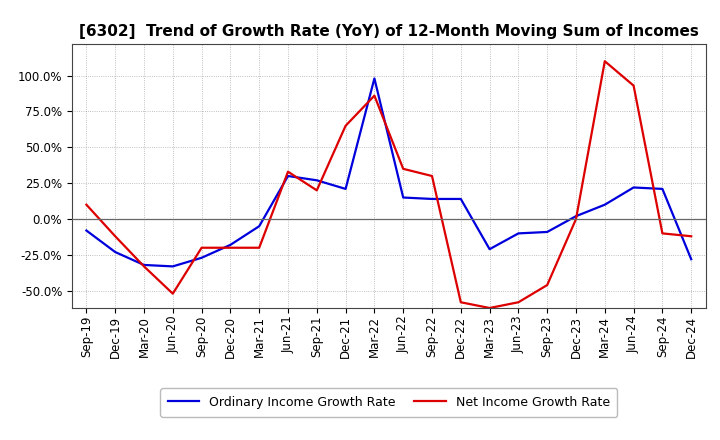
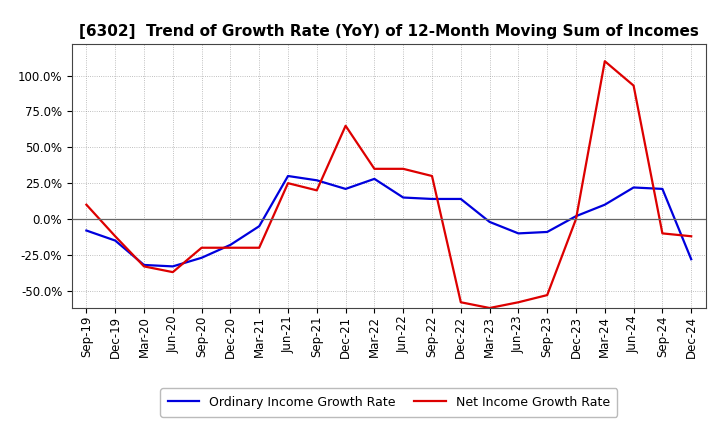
Ordinary Income Growth Rate/Dec-19: -23% -> -15%
Net Income Growth Rate/Jun-20: -52% -> -37%
Net Income Growth Rate/Jun-21: 33% -> 25%
Ordinary Income Growth Rate/Mar-22: 98% -> 28%
Net Income Growth Rate/Mar-22: 86% -> 35%
Ordinary Income Growth Rate/Mar-23: -21% -> -2%
Net Income Growth Rate/Sep-23: -46% -> -53%
